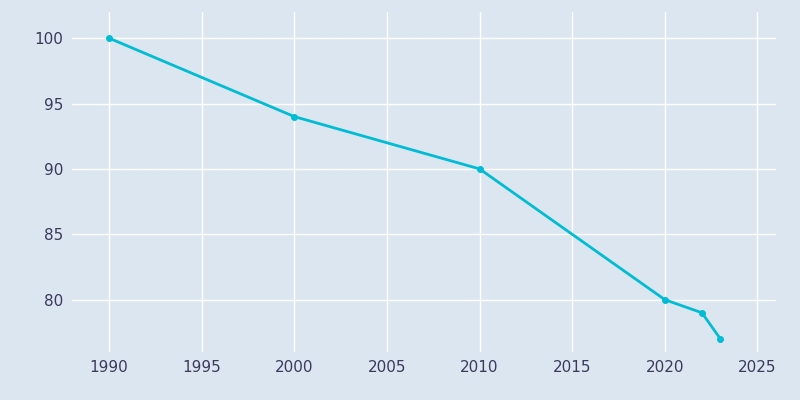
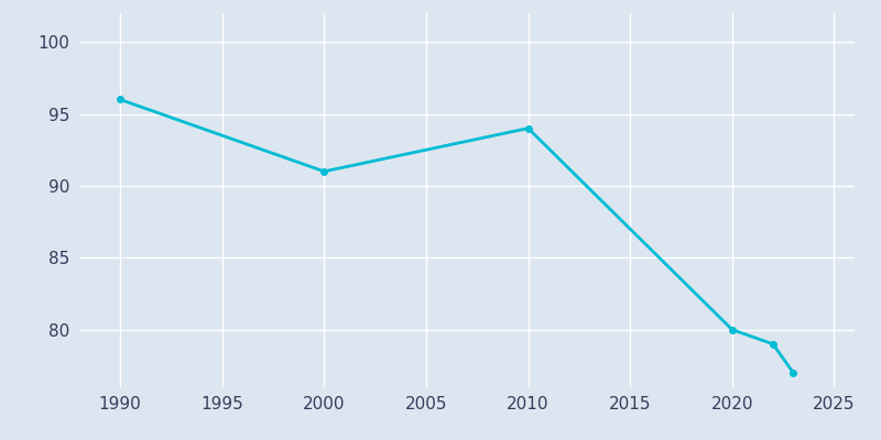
1990: 100 -> 96
2000: 94 -> 91
2010: 90 -> 94
